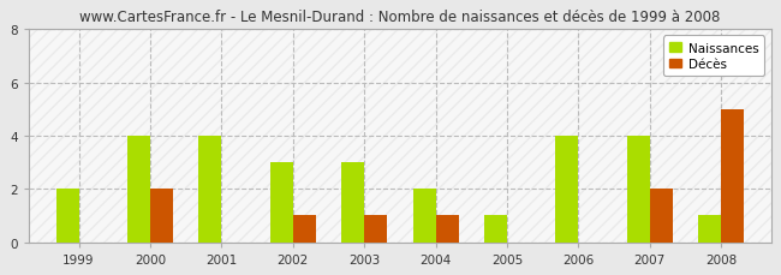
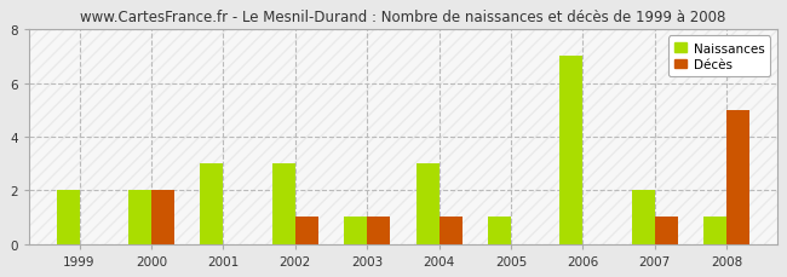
Naissances/2000: 4 -> 2
Naissances/2001: 4 -> 3
Naissances/2003: 3 -> 1
Naissances/2004: 2 -> 3
Naissances/2006: 4 -> 7
Naissances/2007: 4 -> 2
Décès/2007: 2 -> 1
